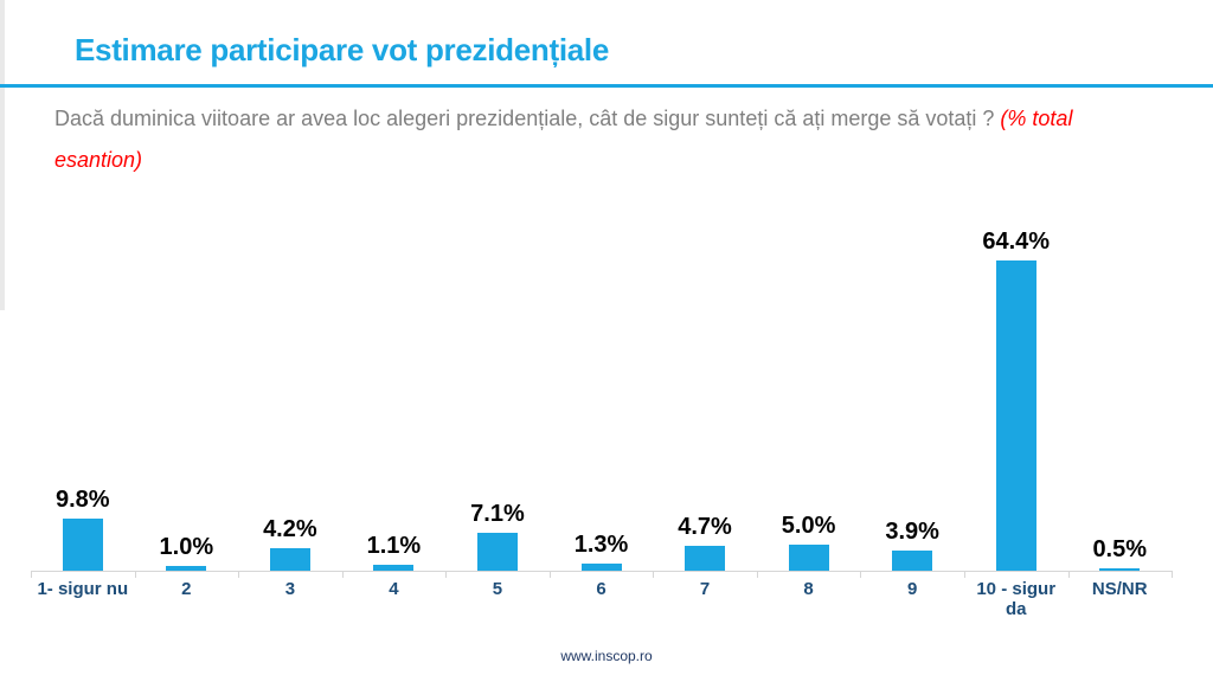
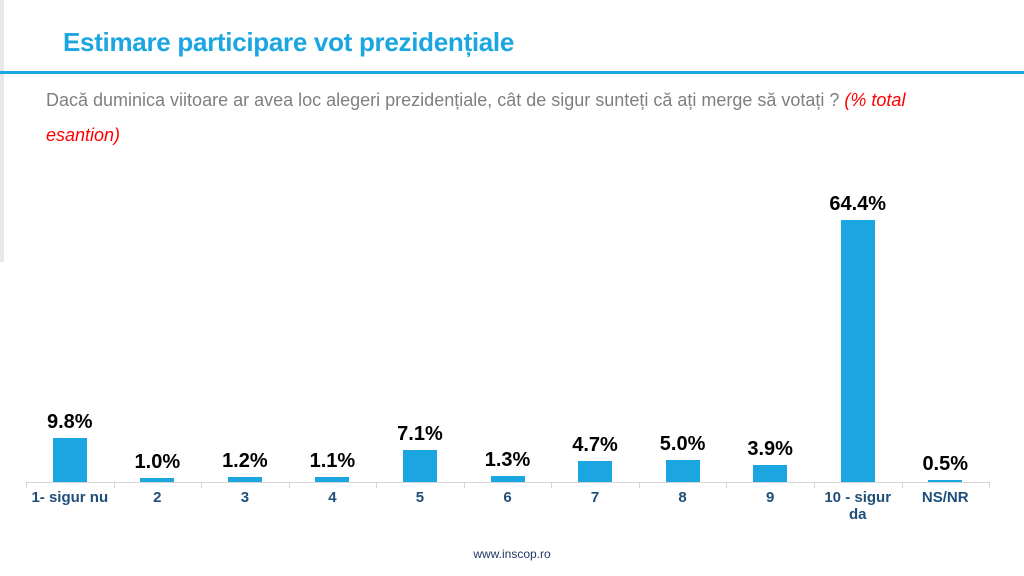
3: 4.2% -> 1.2%
